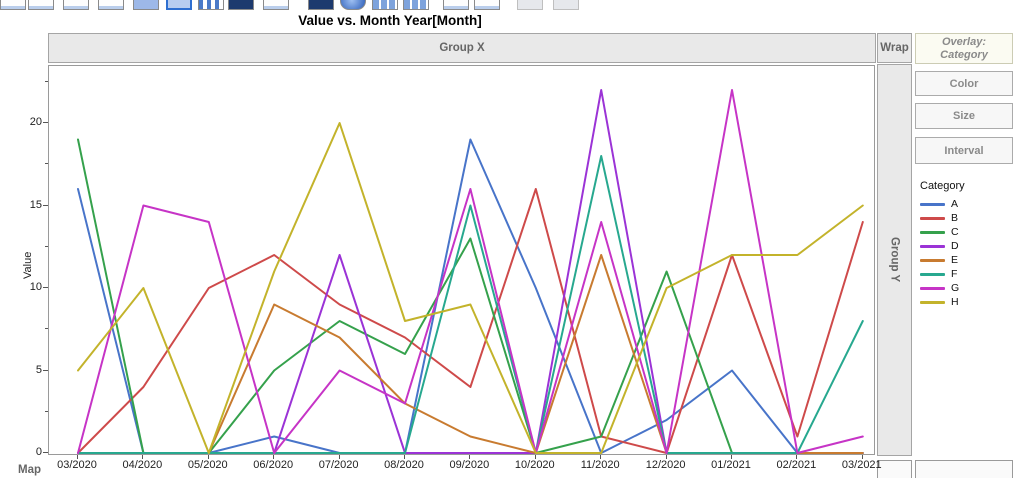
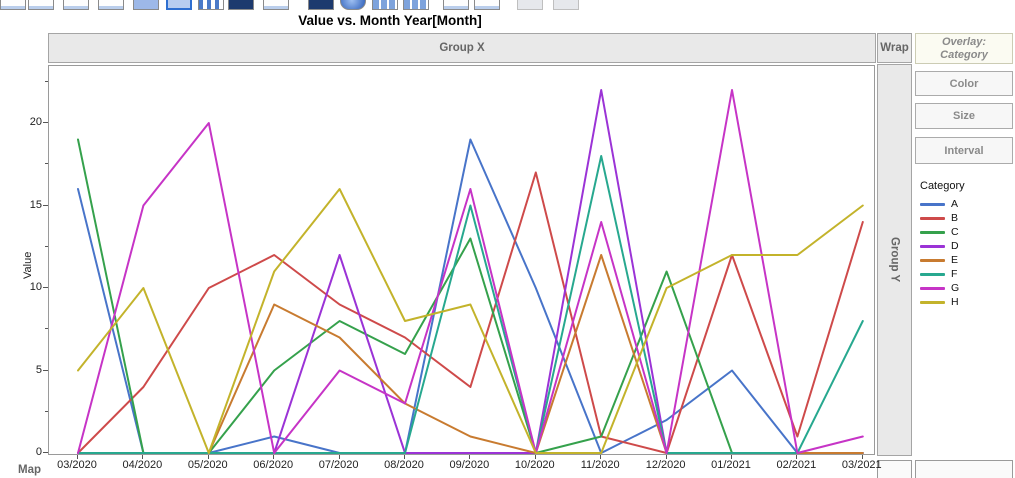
G/05/2020: 14 -> 20
H/07/2020: 20 -> 16
B/10/2020: 16 -> 17
